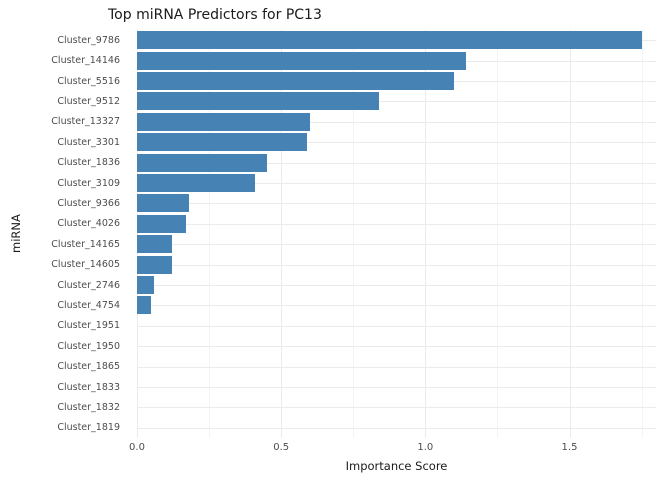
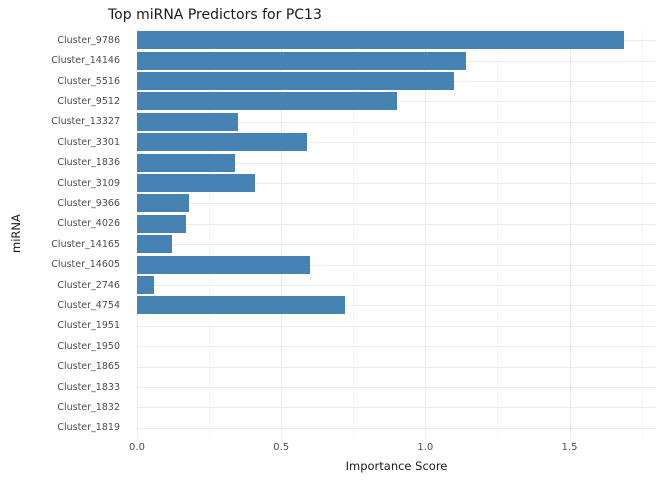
Cluster_9786: 1.75 -> 1.69
Cluster_9512: 0.84 -> 0.90
Cluster_13327: 0.60 -> 0.35
Cluster_1836: 0.45 -> 0.34
Cluster_14605: 0.12 -> 0.60
Cluster_4754: 0.05 -> 0.72
